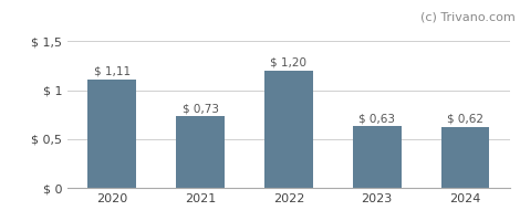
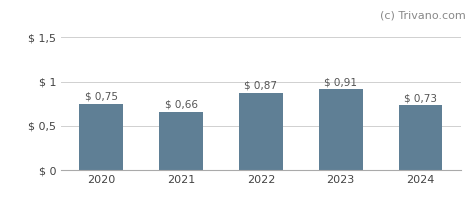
2020: 1,11 -> 0,75
2021: 0,73 -> 0,66
2022: 1,20 -> 0,87
2023: 0,63 -> 0,91
2024: 0,62 -> 0,73
